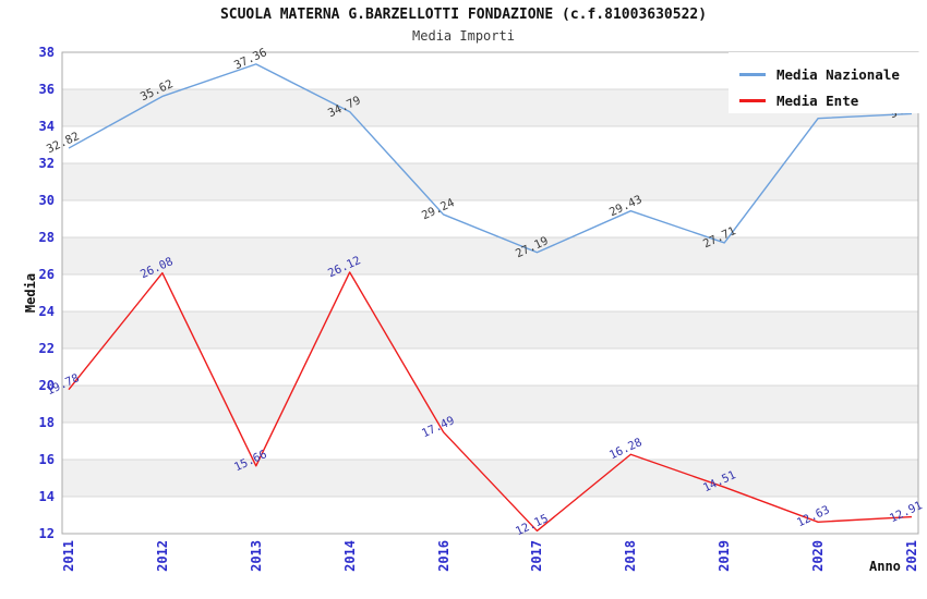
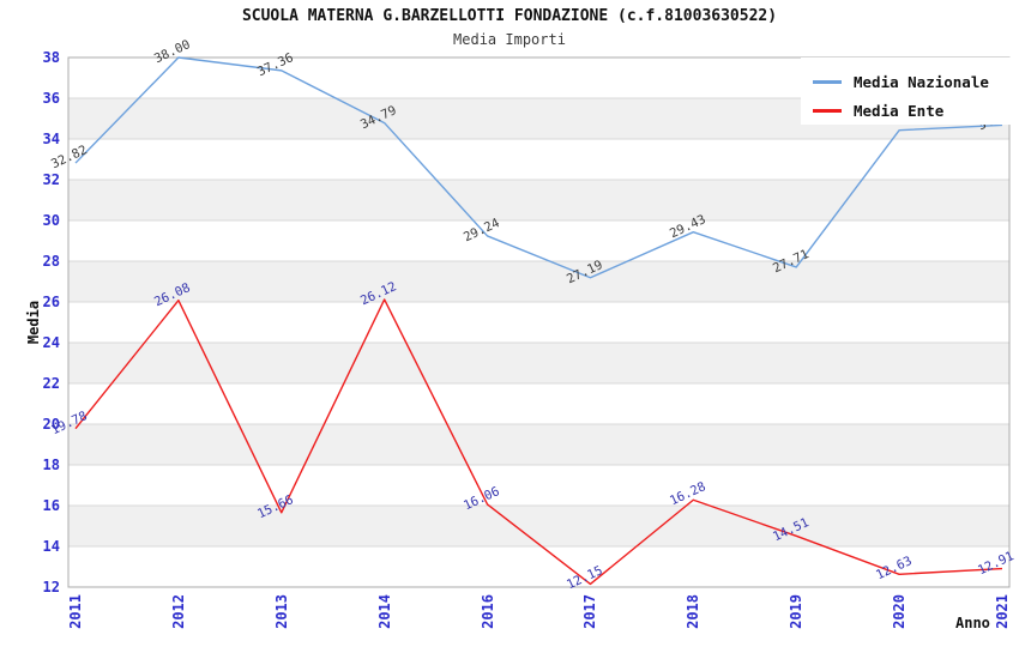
Media Nazionale/2012: 35.62 -> 38.00
Media Ente/2016: 17.49 -> 16.06
